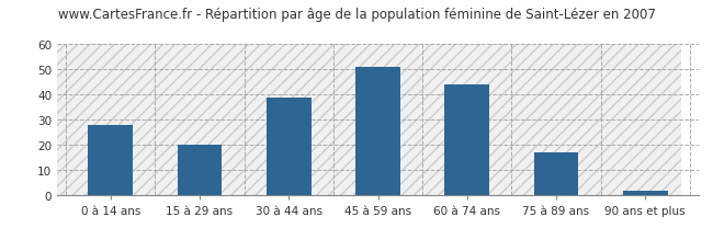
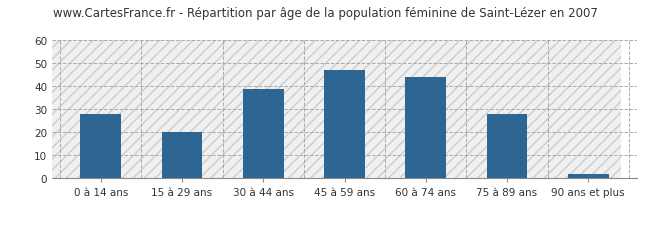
45 à 59 ans: 51 -> 47
75 à 89 ans: 17 -> 28
